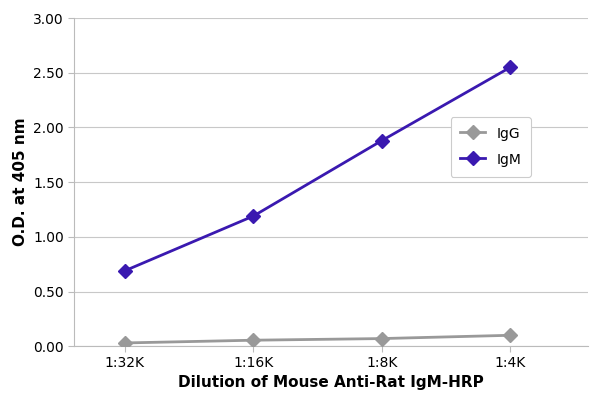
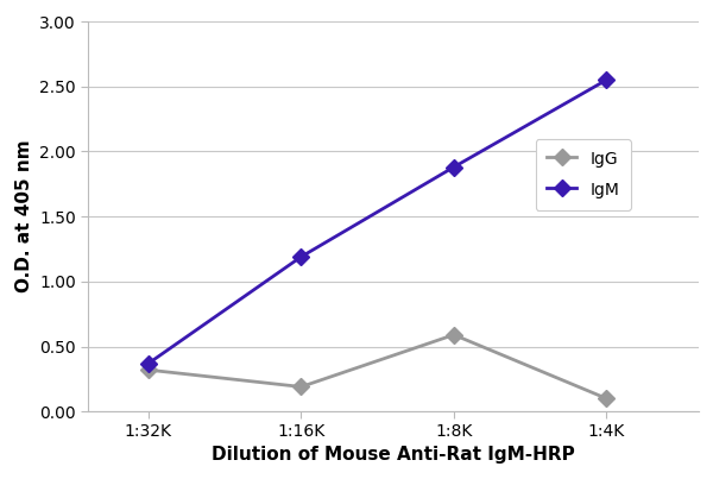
IgM/1:32K: 0.69 -> 0.37
IgG/1:32K: 0.03 -> 0.32
IgG/1:16K: 0.06 -> 0.19
IgG/1:8K: 0.07 -> 0.59
